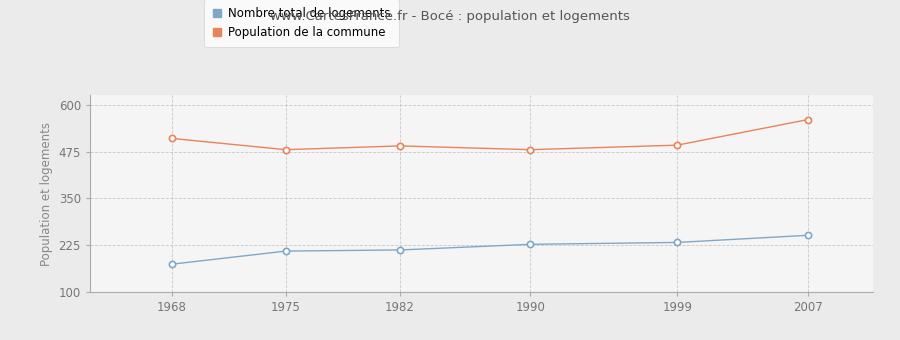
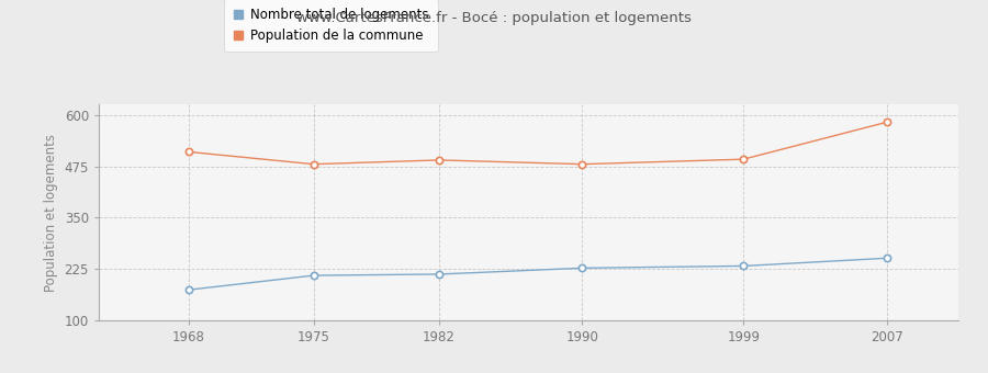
Population de la commune/2007: 560 -> 582
